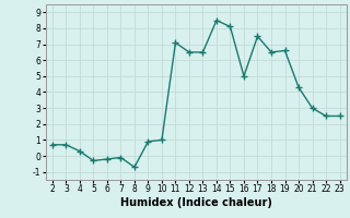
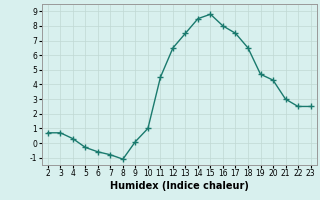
6: -0.2 -> -0.6
7: -0.1 -> -0.8
8: -0.7 -> -1.1
9: 0.9 -> 0.1
11: 7.1 -> 4.5
13: 6.5 -> 7.5
15: 8.1 -> 8.8
16: 5.0 -> 8.0
19: 6.6 -> 4.7
